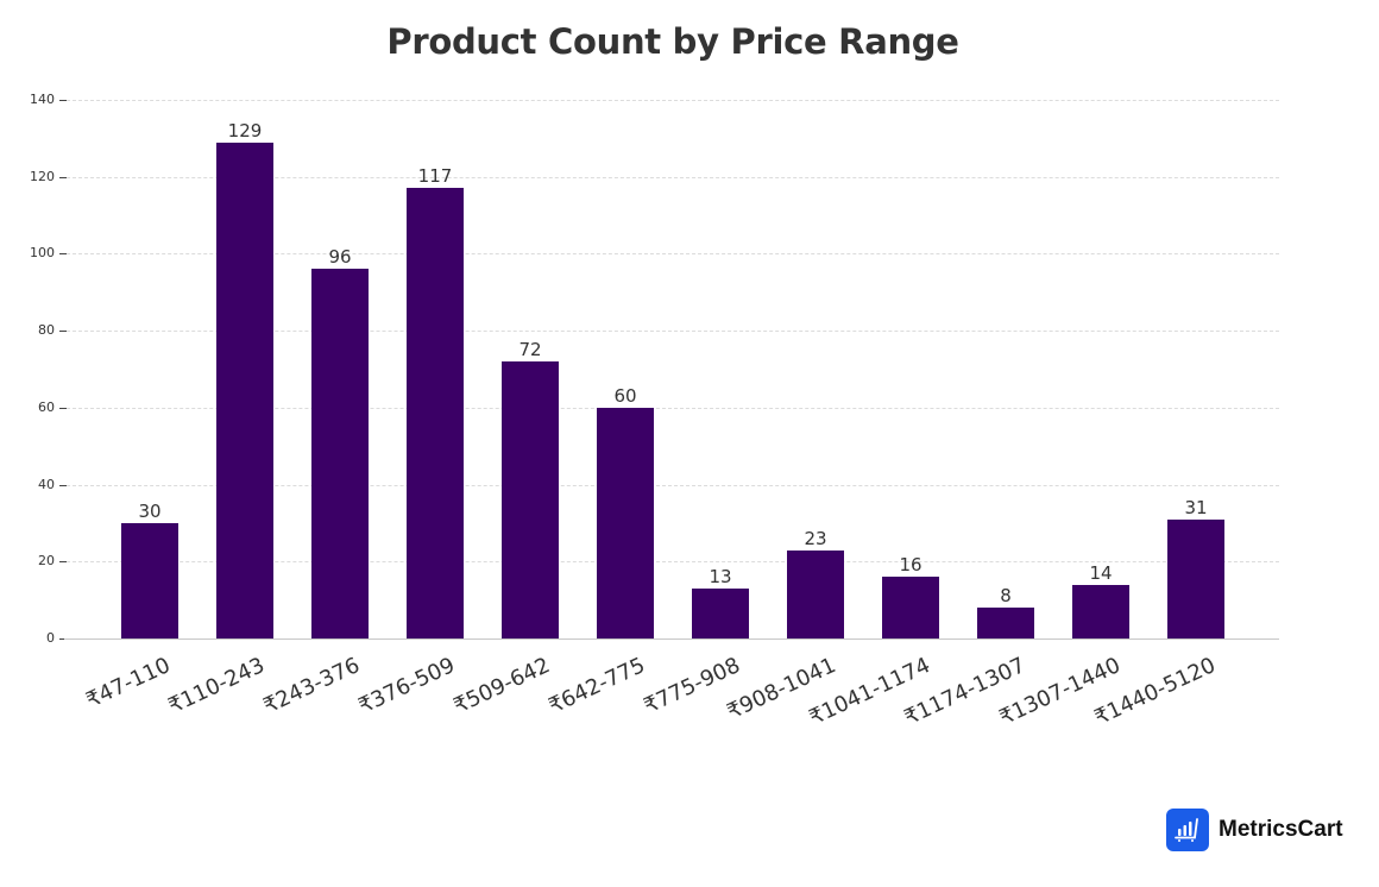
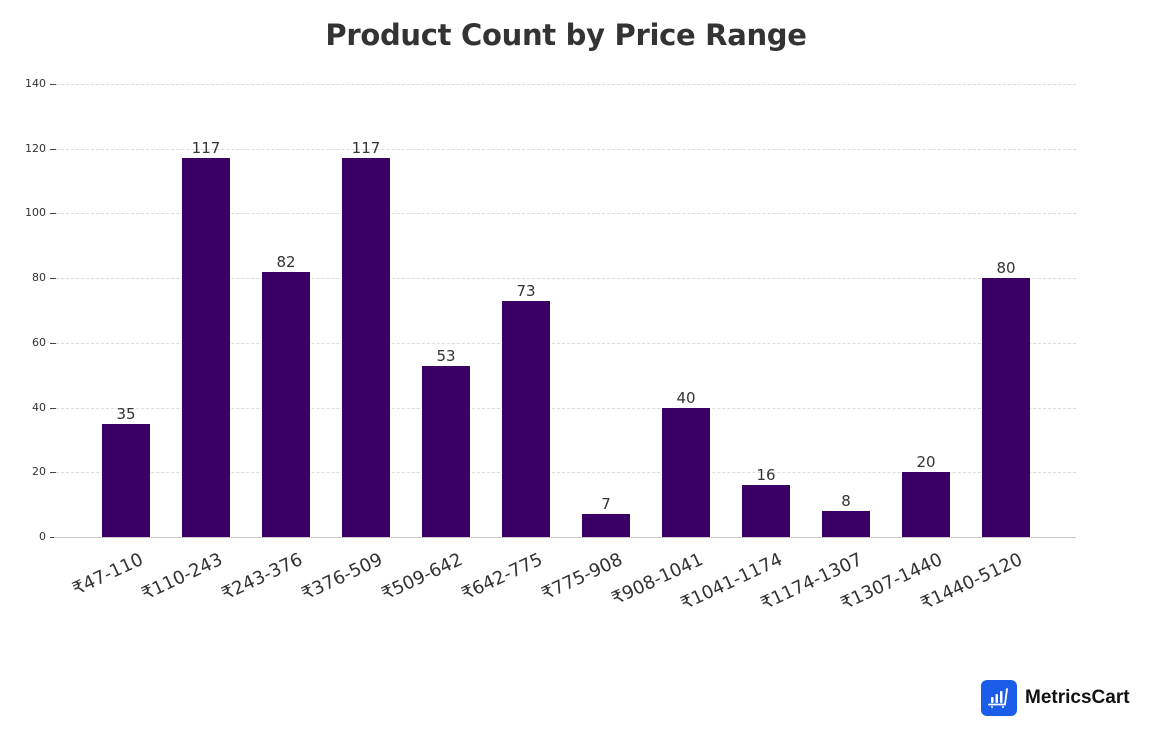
₹47-110: 30 -> 35
₹110-243: 129 -> 117
₹243-376: 96 -> 82
₹509-642: 72 -> 53
₹642-775: 60 -> 73
₹775-908: 13 -> 7
₹908-1041: 23 -> 40
₹1307-1440: 14 -> 20
₹1440-5120: 31 -> 80
